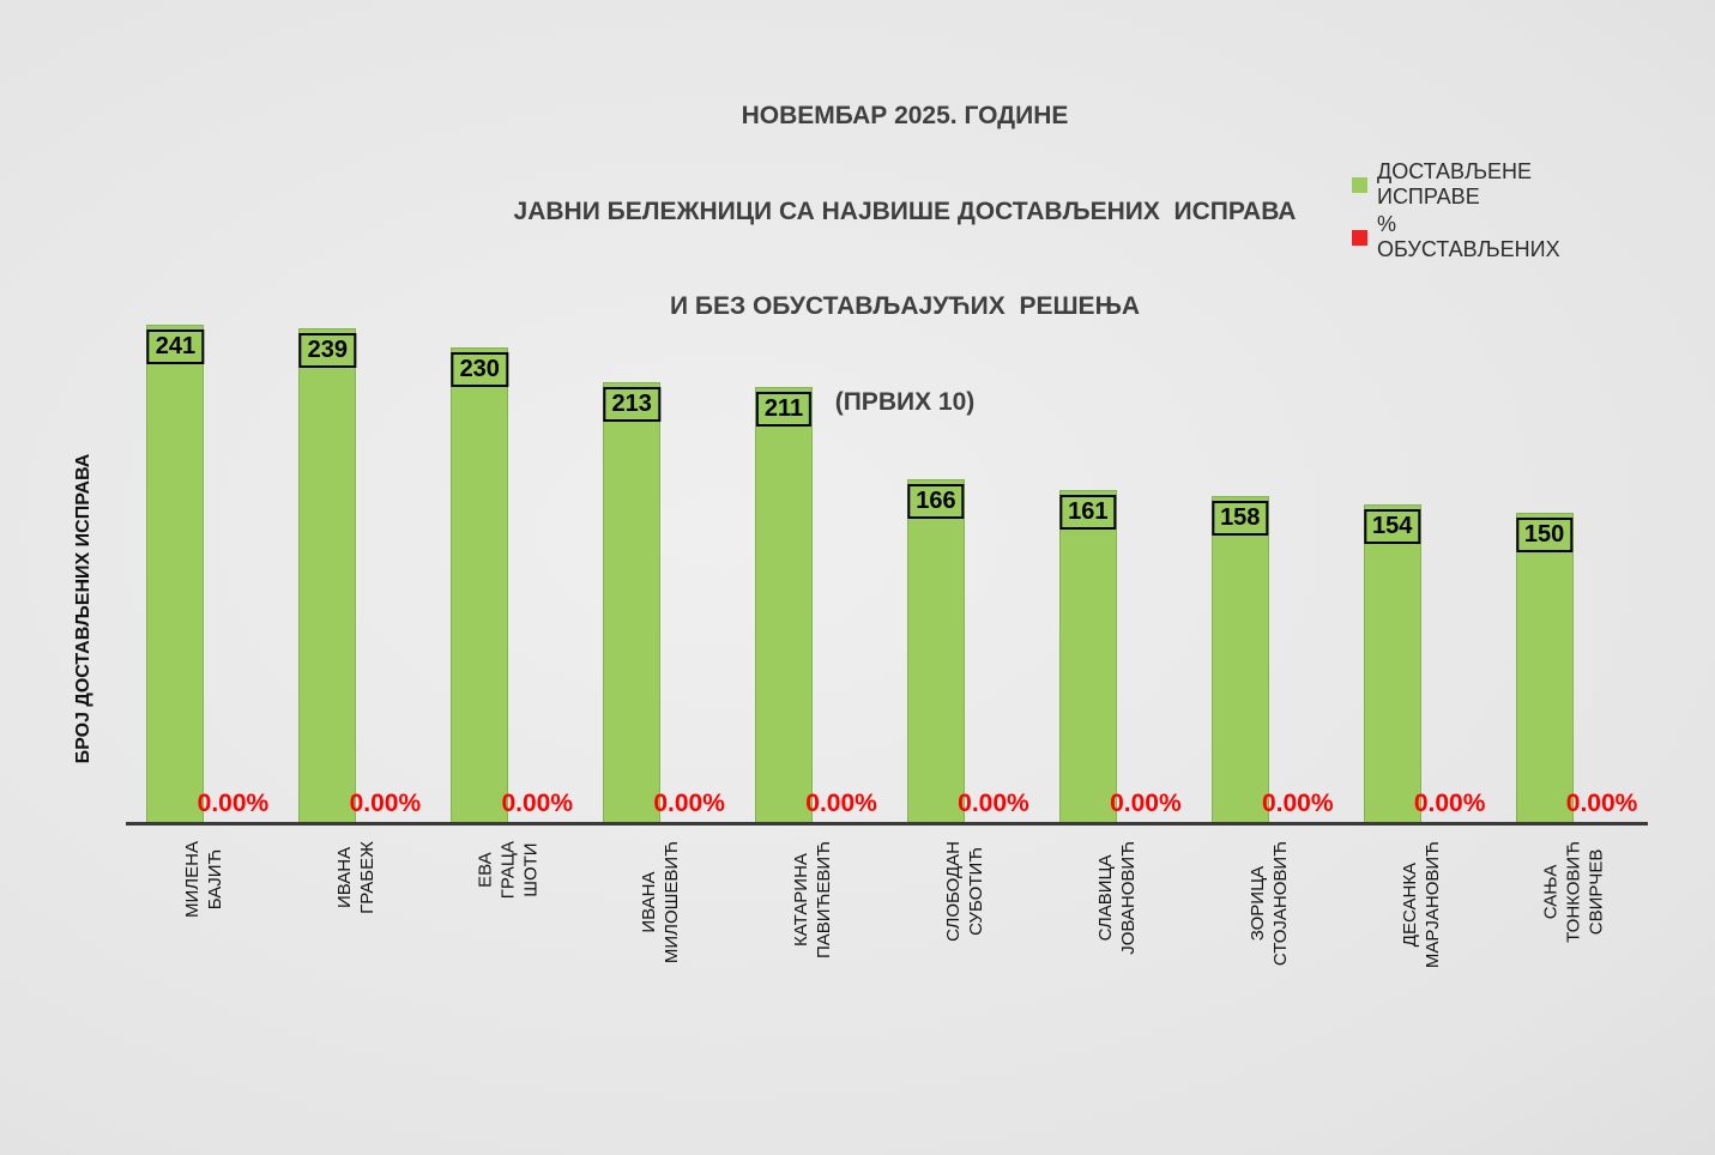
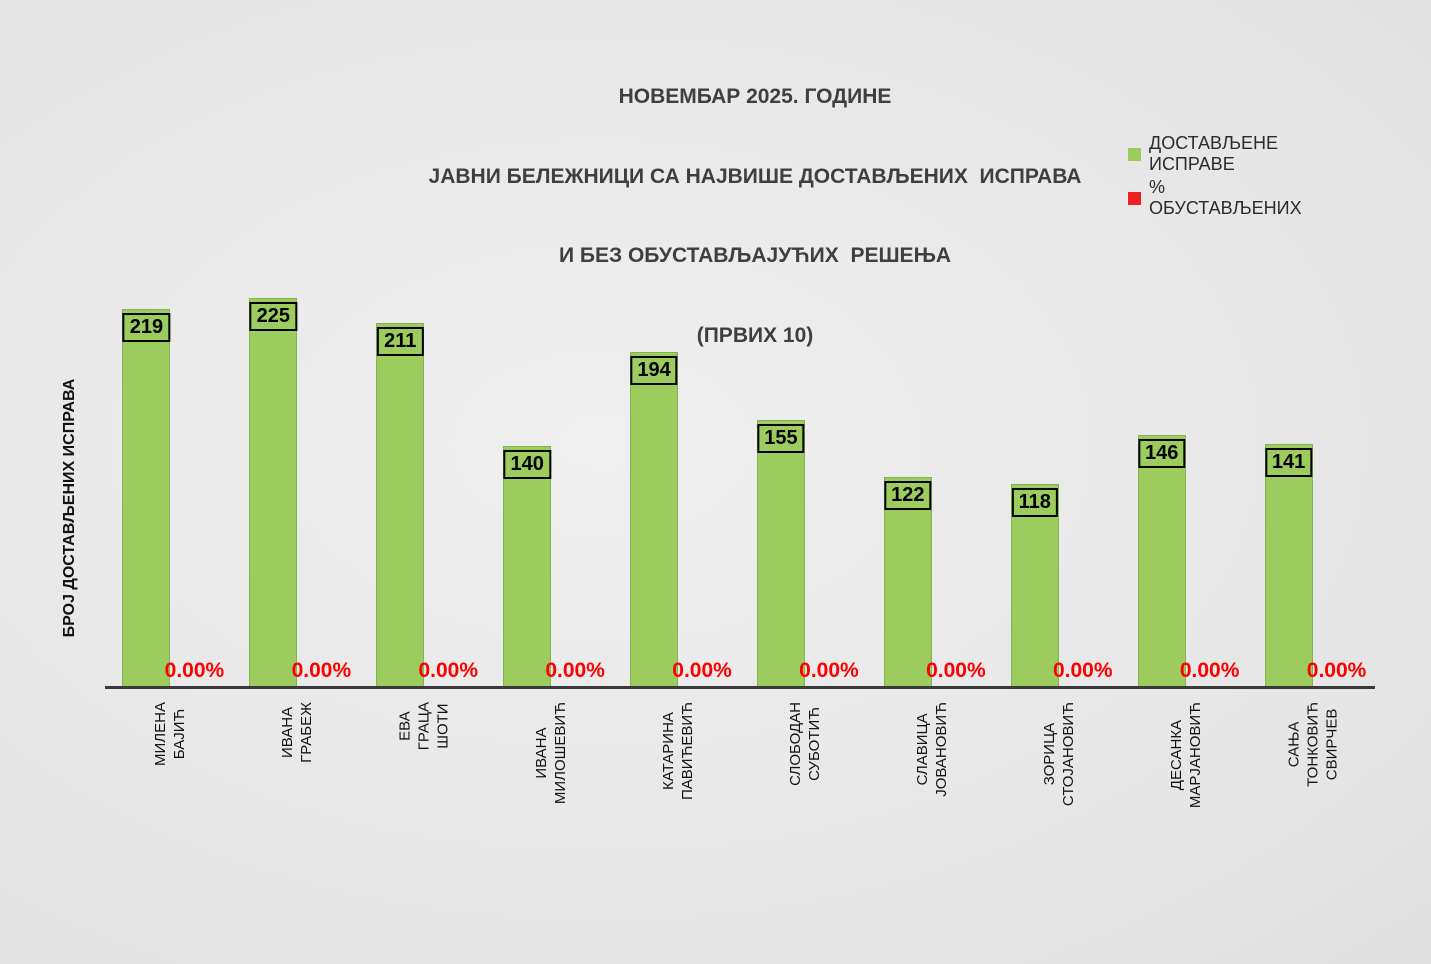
ДОСТАВЉЕНЕ ИСПРАВЕ/МИЛЕНА БАЈИЋ: 241 -> 219
ДОСТАВЉЕНЕ ИСПРАВЕ/ИВАНА ГРАБЕЖ: 239 -> 225
ДОСТАВЉЕНЕ ИСПРАВЕ/ЕВА ГРАЦА ШОТИ: 230 -> 211
ДОСТАВЉЕНЕ ИСПРАВЕ/ИВАНА МИЛОШЕВИЋ: 213 -> 140
ДОСТАВЉЕНЕ ИСПРАВЕ/КАТАРИНА ПАВИЋЕВИЋ: 211 -> 194
ДОСТАВЉЕНЕ ИСПРАВЕ/СЛОБОДАН СУБОТИЋ: 166 -> 155
ДОСТАВЉЕНЕ ИСПРАВЕ/СЛАВИЦА ЈОВАНОВИЋ: 161 -> 122
ДОСТАВЉЕНЕ ИСПРАВЕ/ЗОРИЦА СТОЈАНОВИЋ: 158 -> 118
ДОСТАВЉЕНЕ ИСПРАВЕ/ДЕСАНКА МАРЈАНОВИЋ: 154 -> 146
ДОСТАВЉЕНЕ ИСПРАВЕ/САЊА ТОНКОВИЋ СВИРЧЕВ: 150 -> 141
